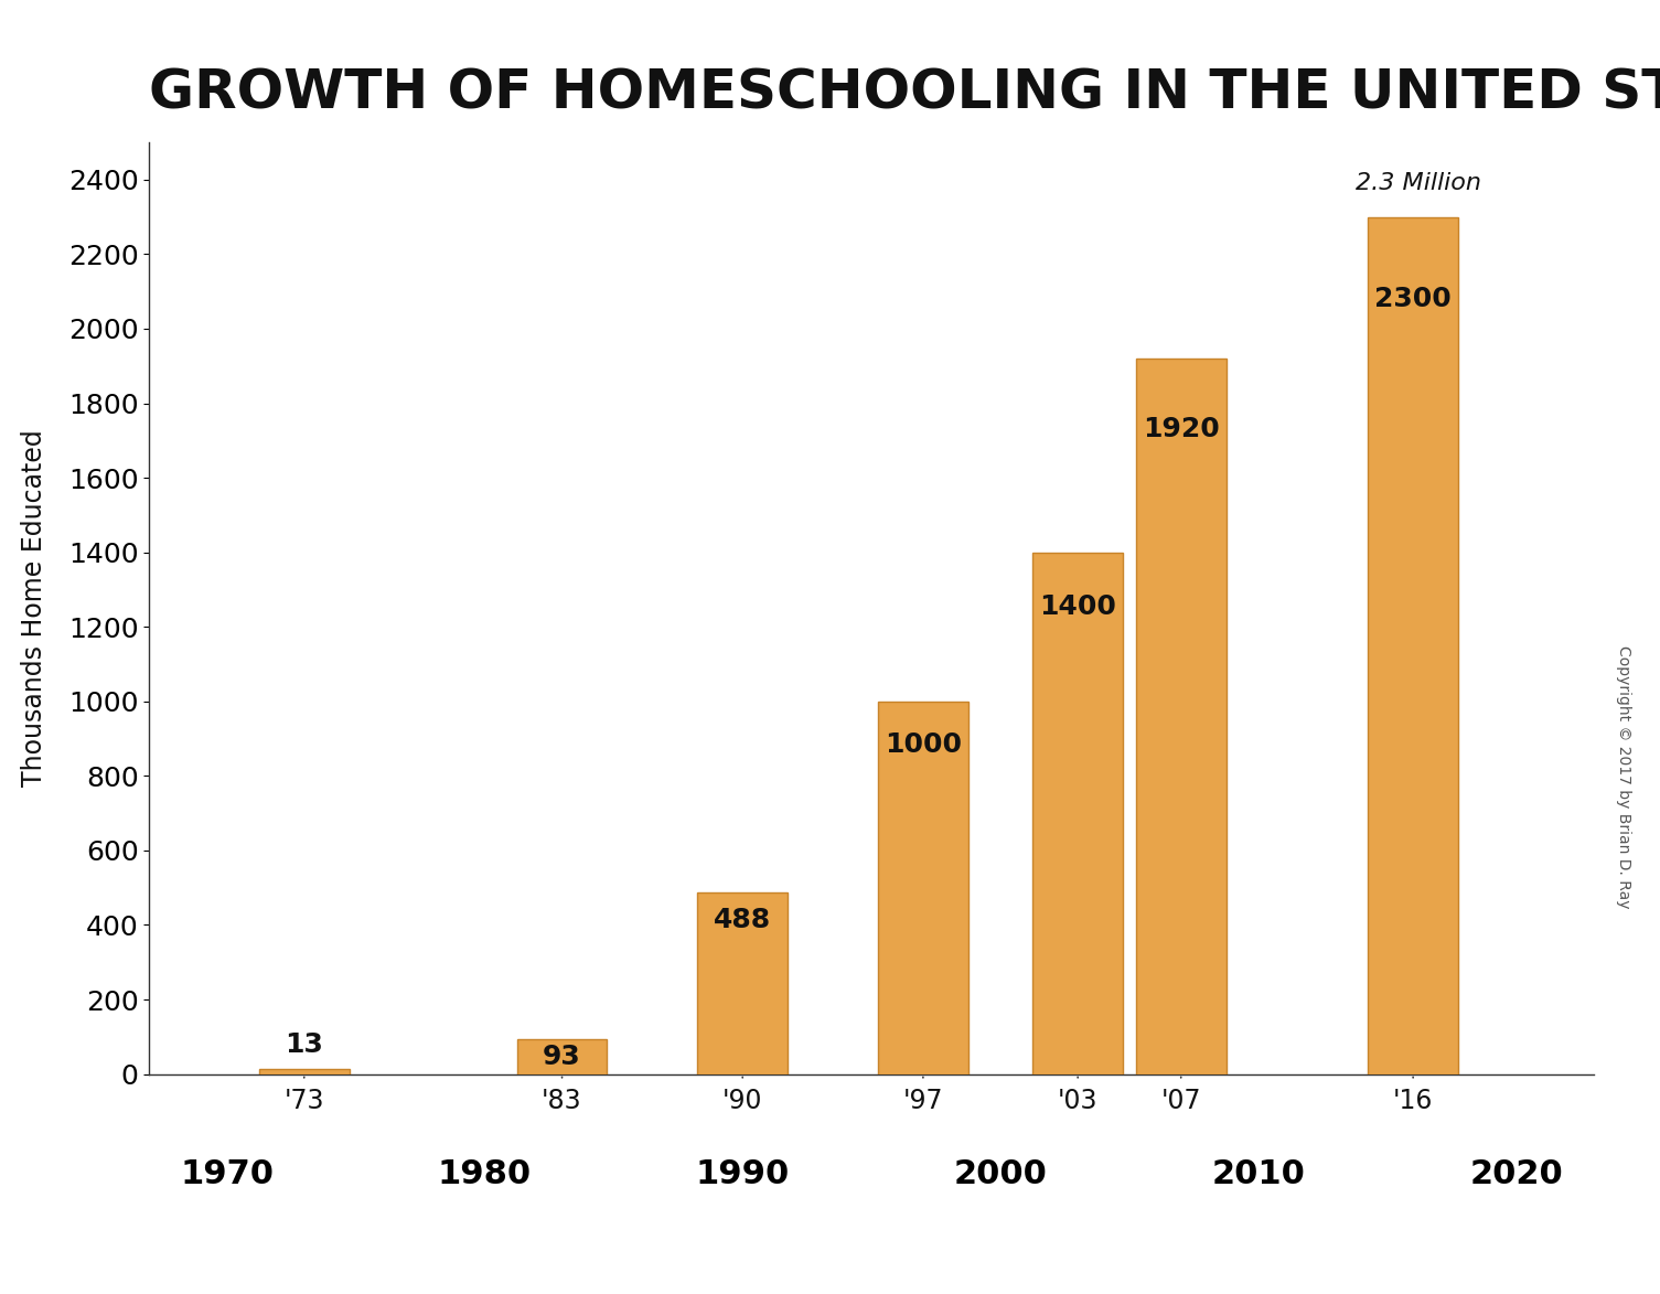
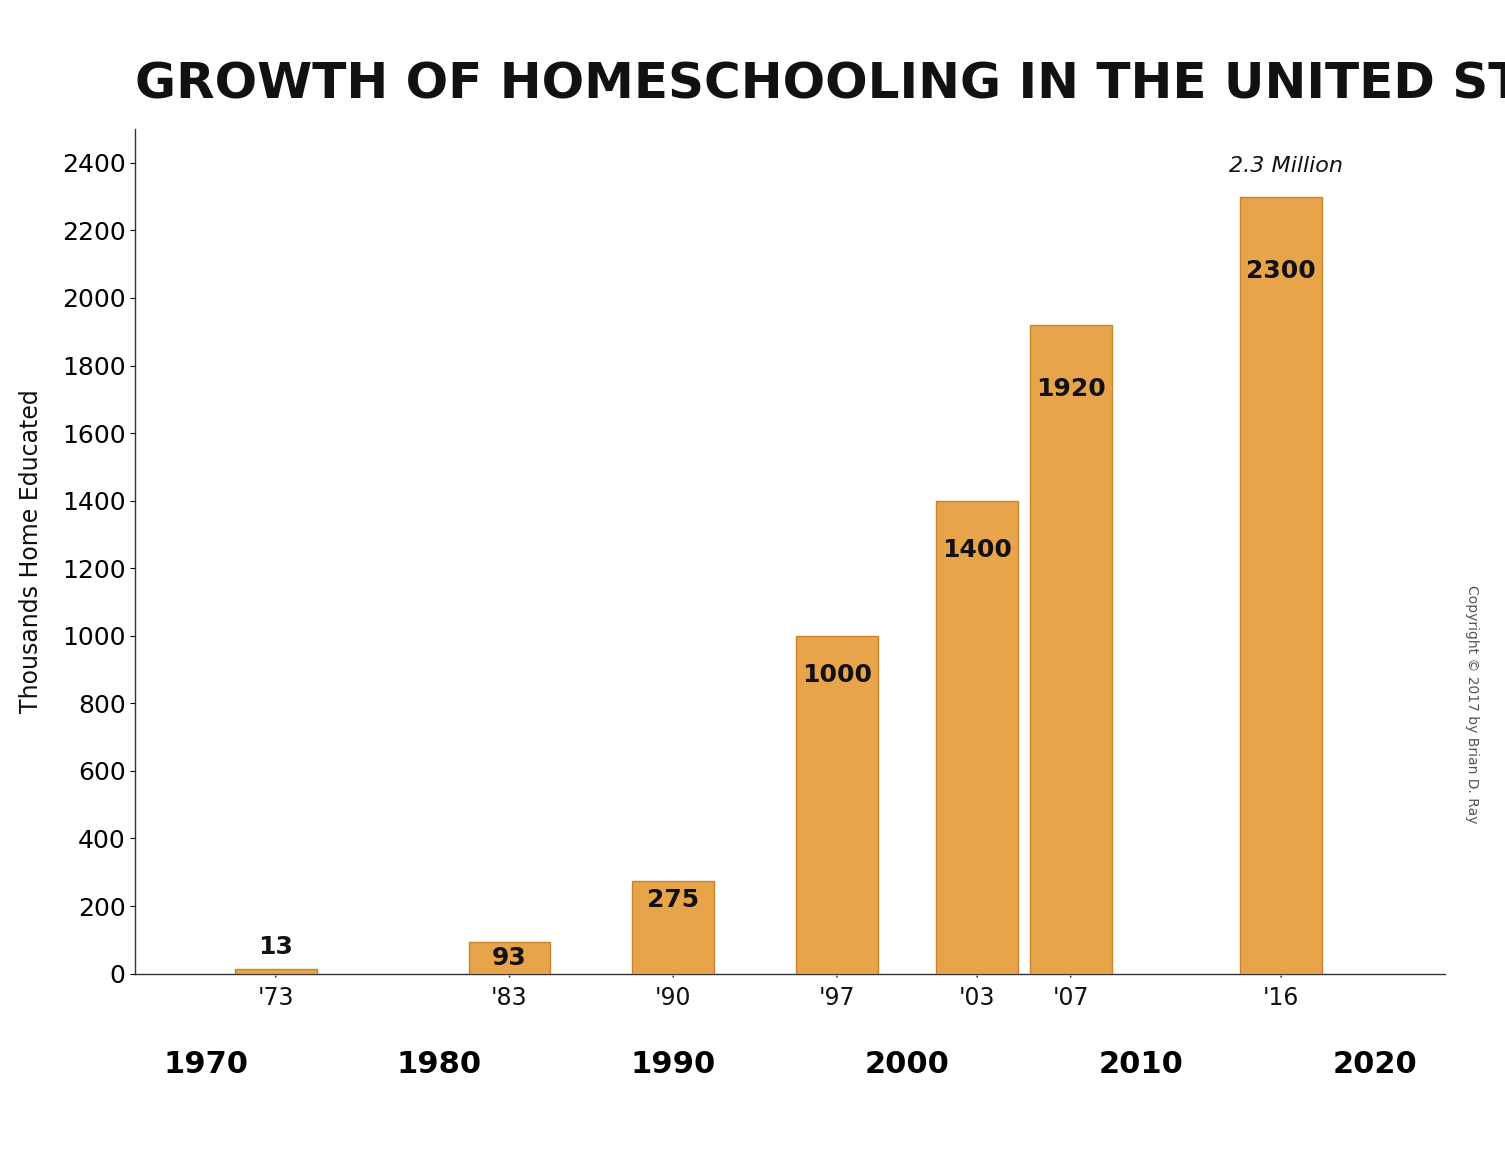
1990: 488 -> 275
